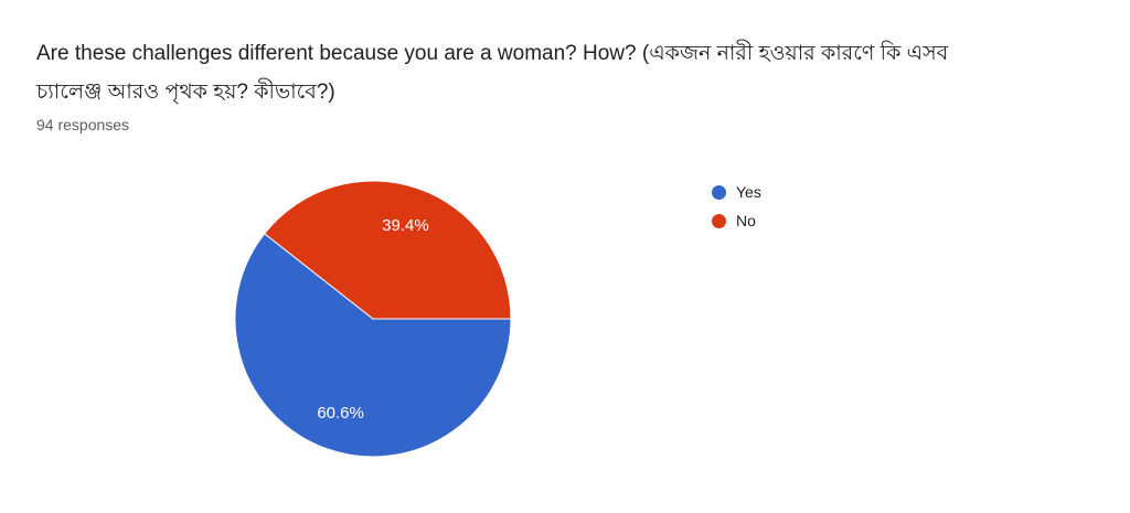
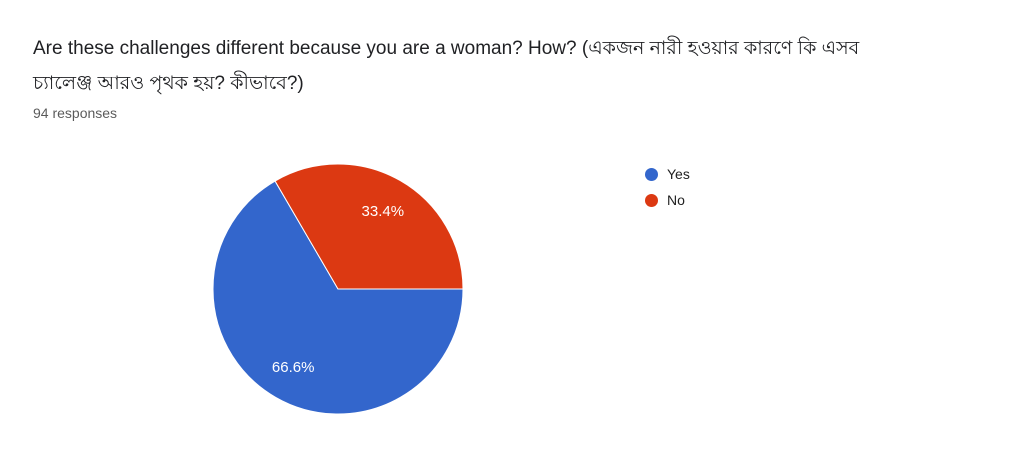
Yes: 60.6% -> 66.6%
No: 39.4% -> 33.4%
